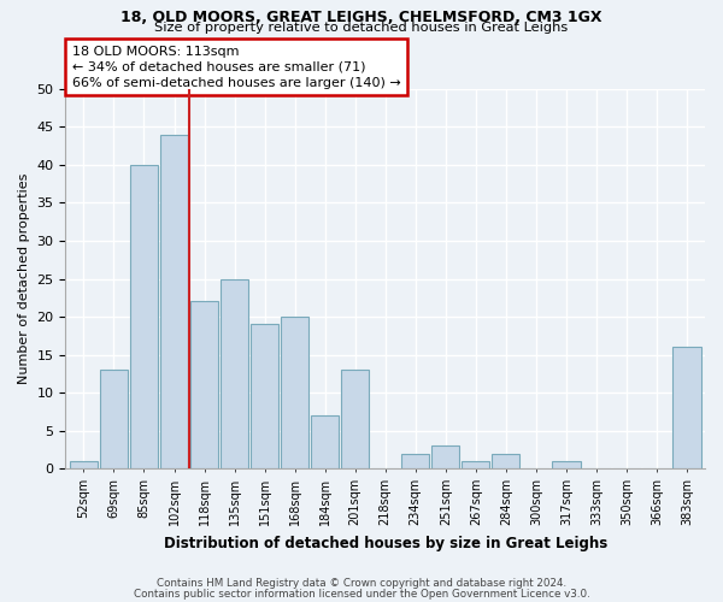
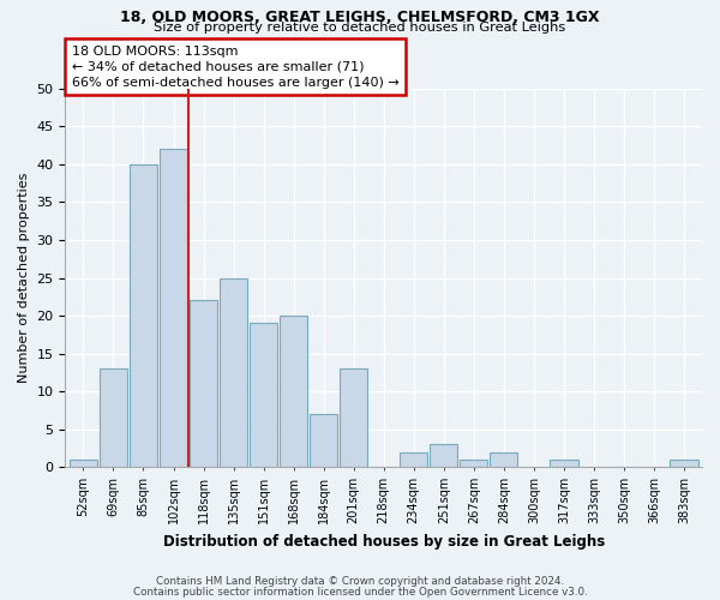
102sqm: 44 -> 42
383sqm: 16 -> 1
